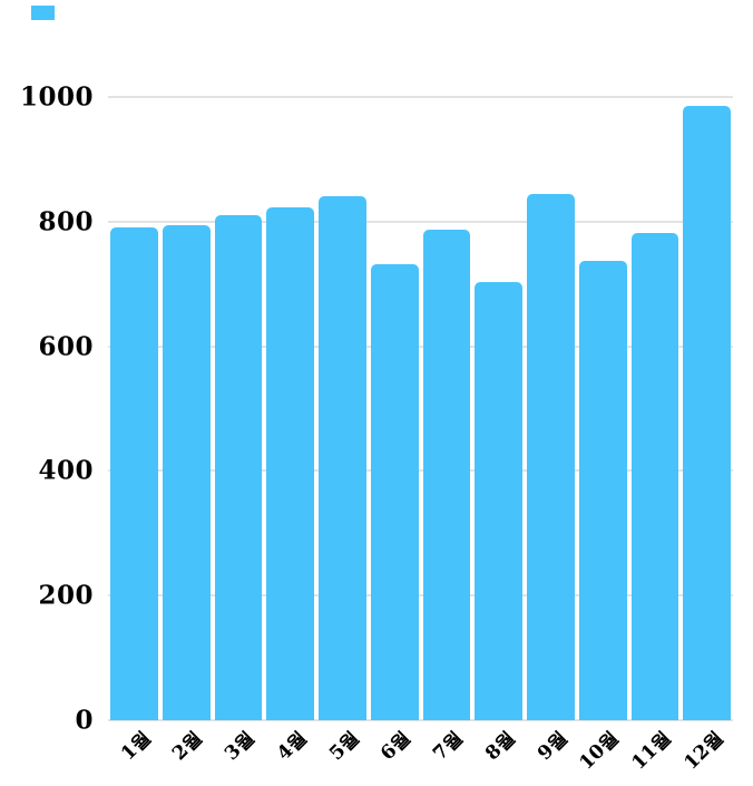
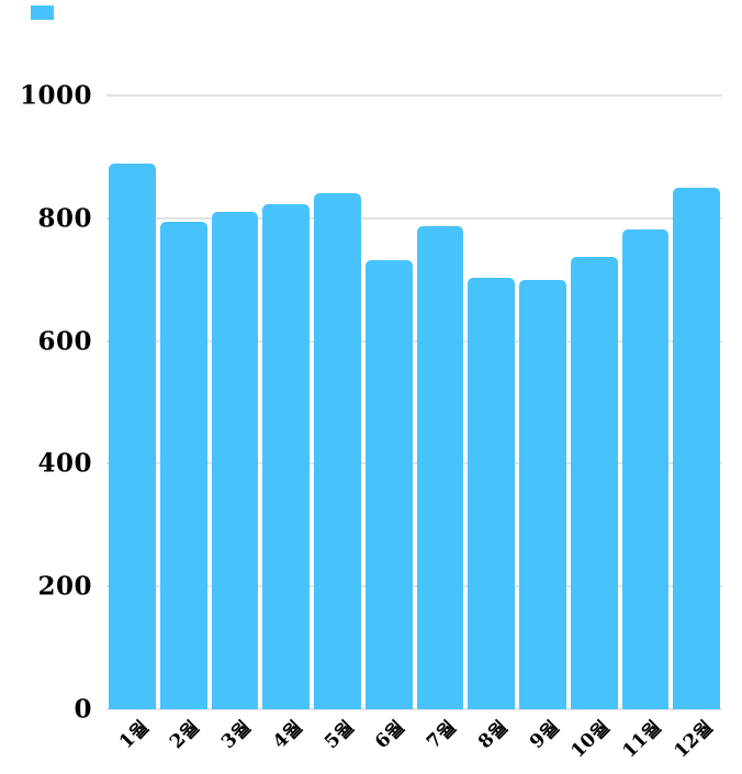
1월: 790 -> 890
9월: 840 -> 700
12월: 980 -> 850
